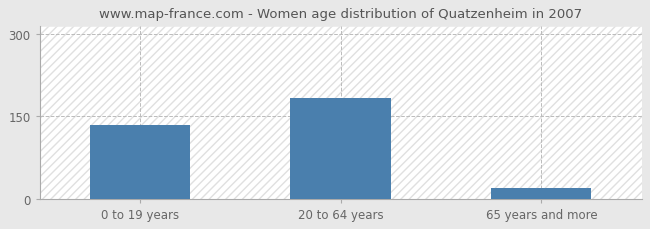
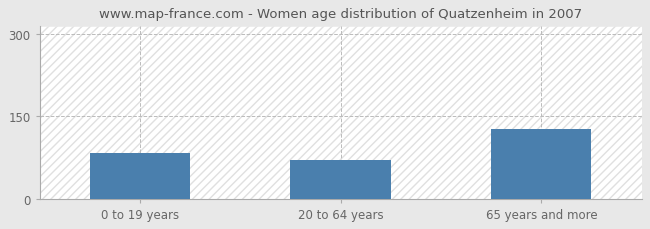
0 to 19 years: 135 -> 84
20 to 64 years: 183 -> 70
65 years and more: 20 -> 126
